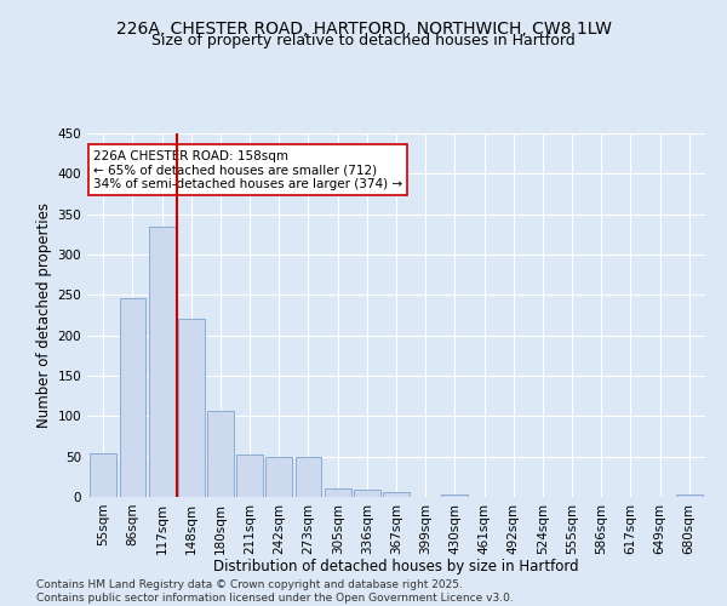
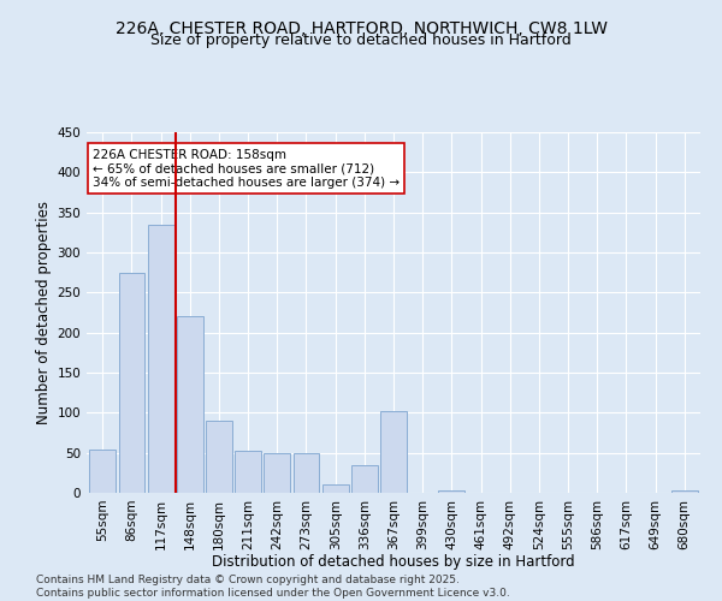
86sqm: 246 -> 274
180sqm: 107 -> 90
336sqm: 9 -> 34
367sqm: 6 -> 102
